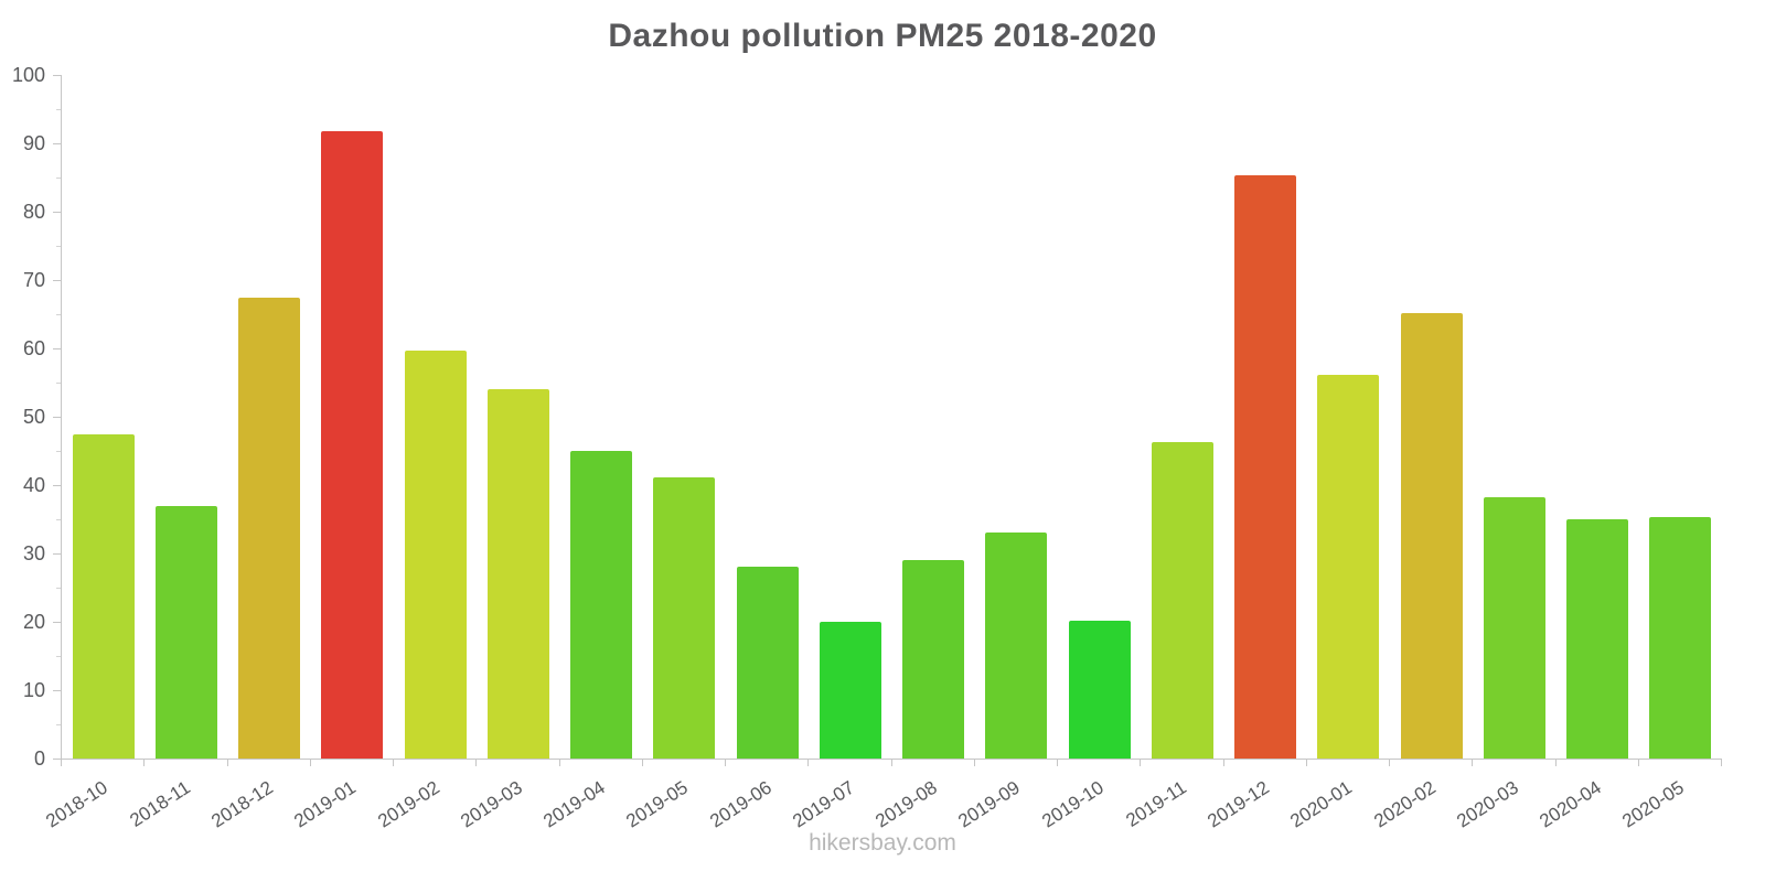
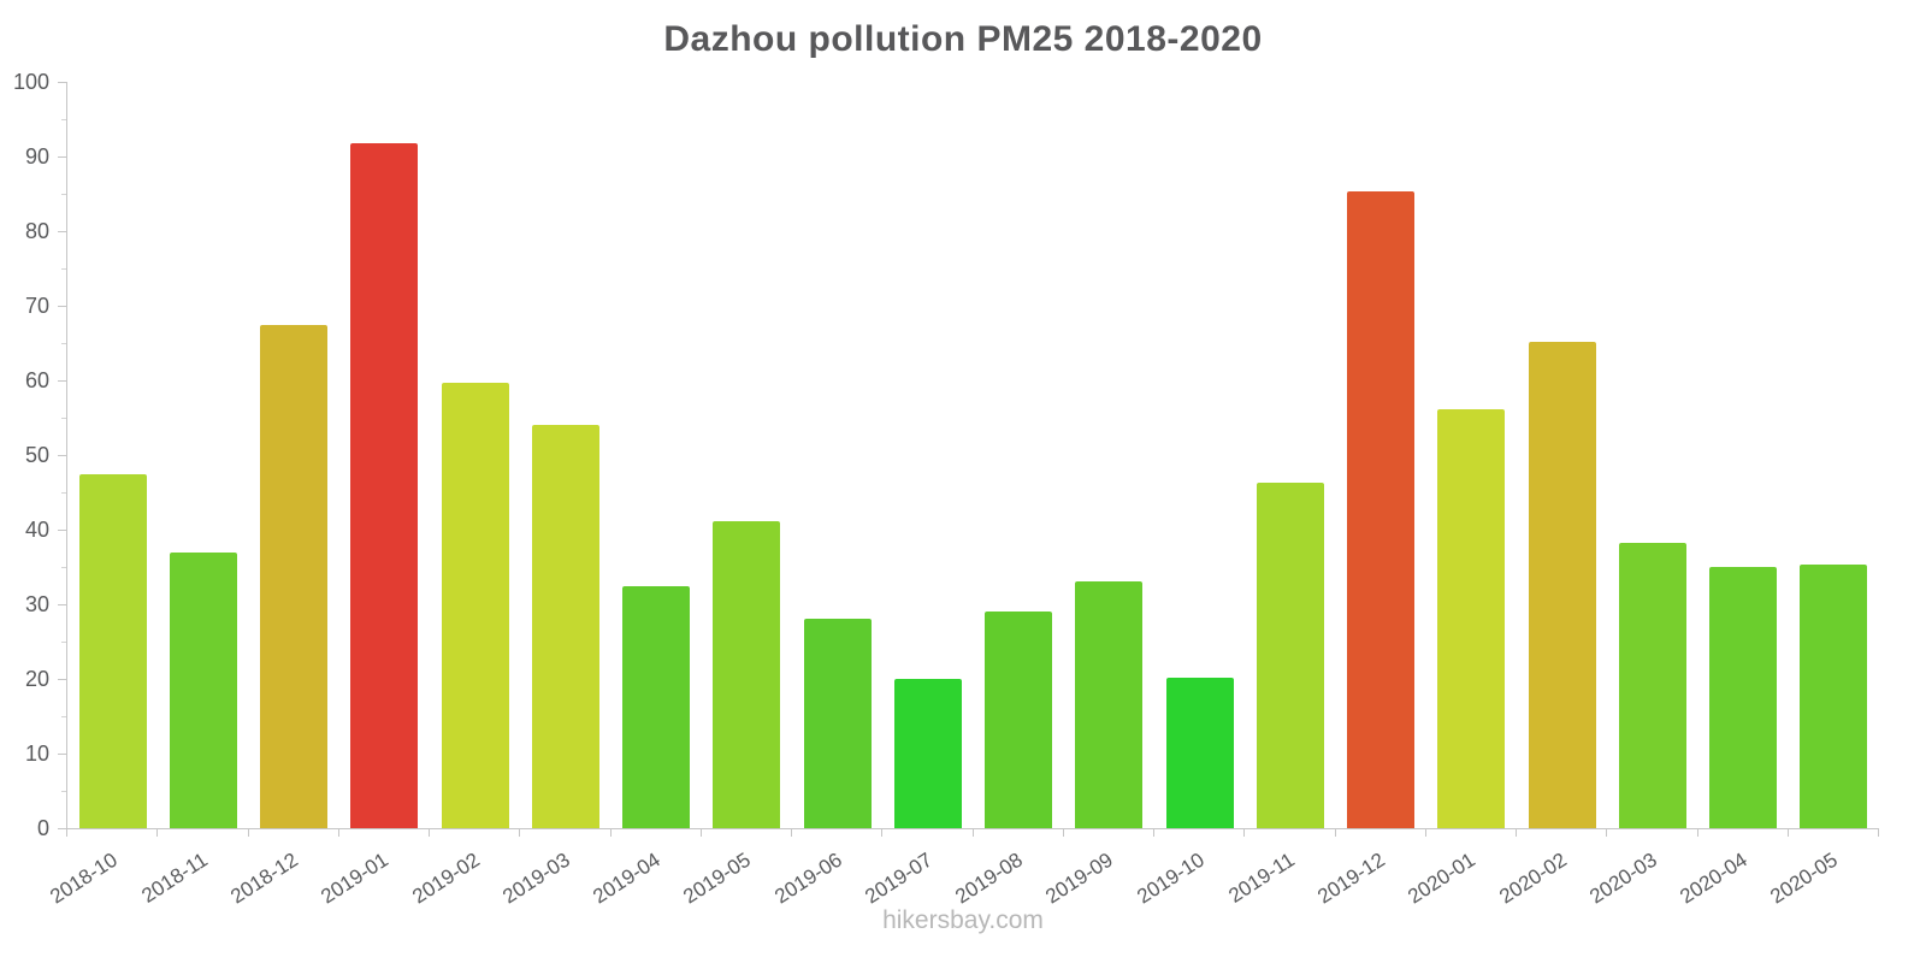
2019-04: 45 -> 32
